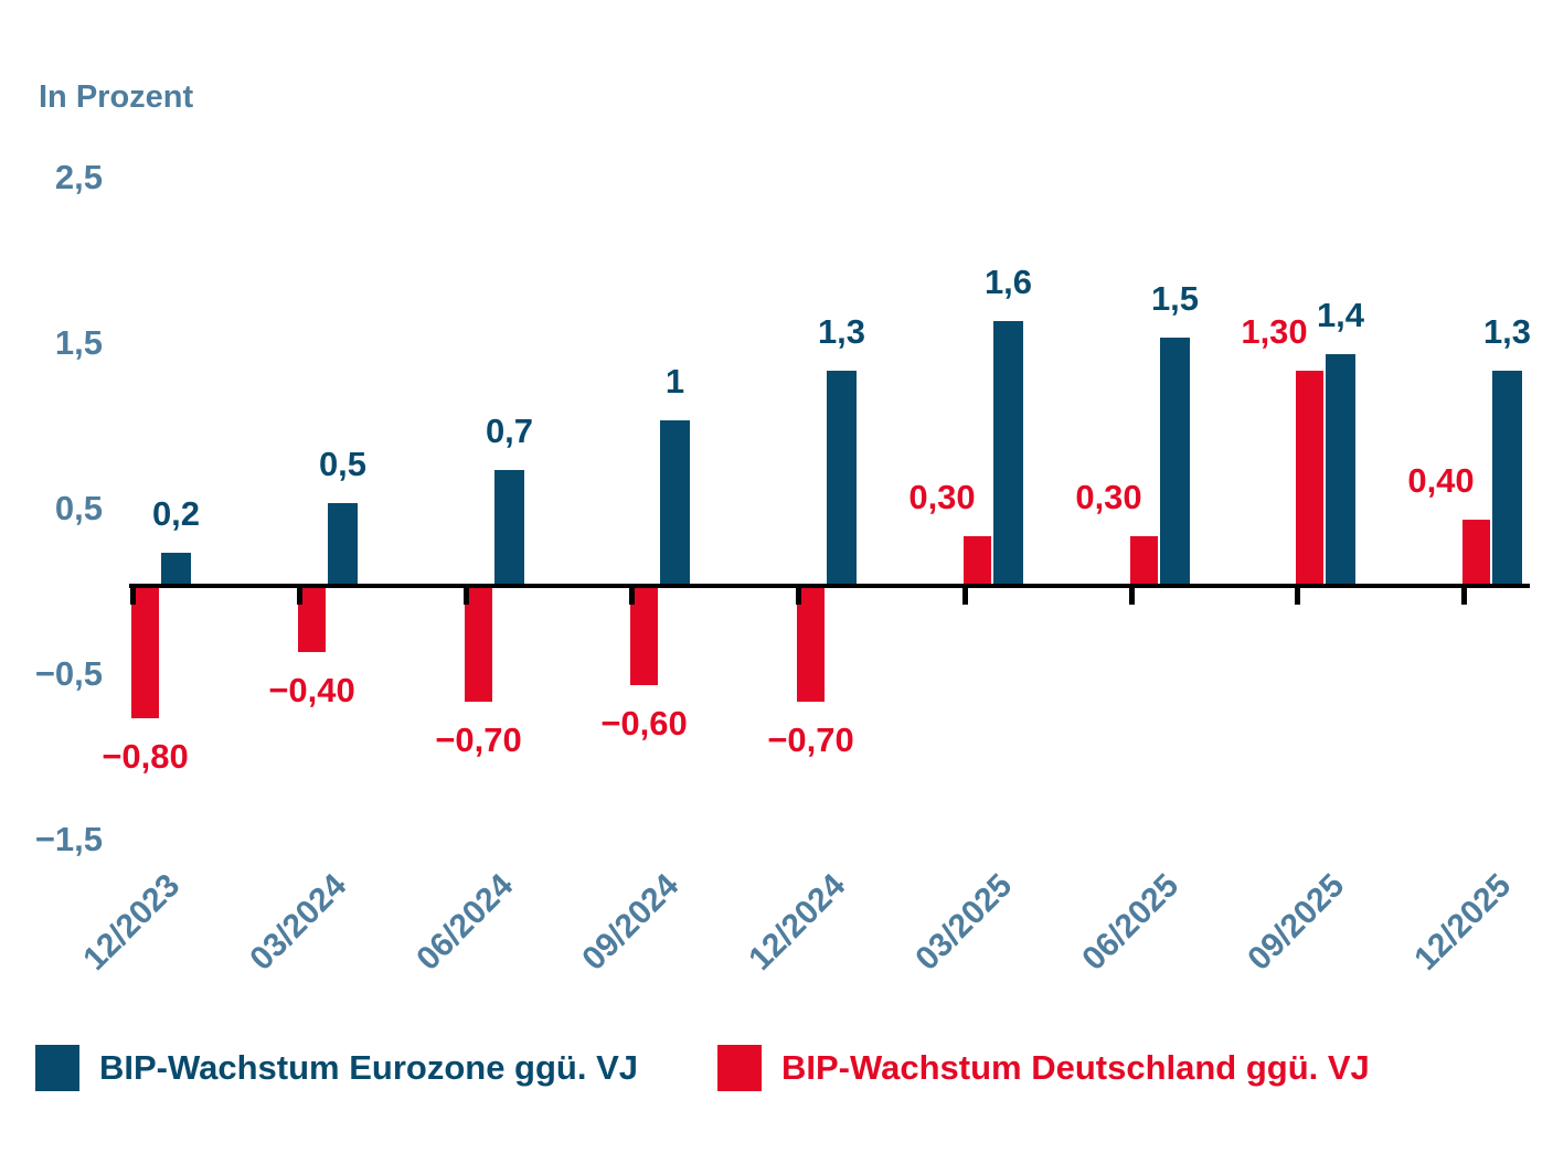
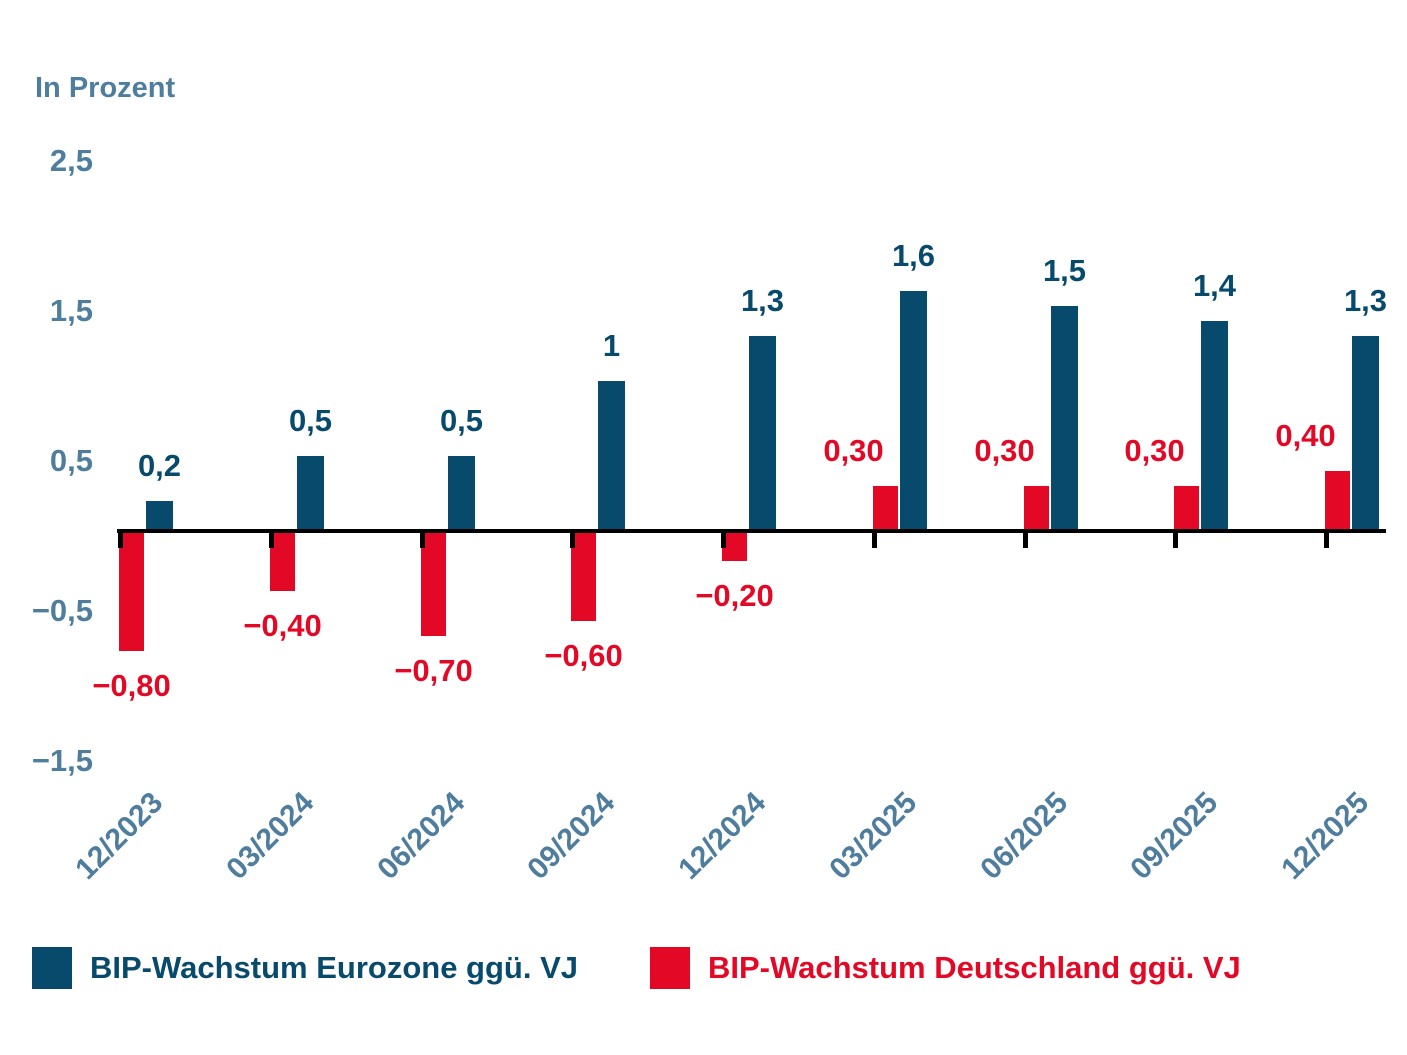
BIP-Wachstum Eurozone ggü. VJ/06/2024: 0,7 -> 0,5
BIP-Wachstum Deutschland ggü. VJ/12/2024: −0,70 -> −0,20
BIP-Wachstum Deutschland ggü. VJ/09/2025: 1,30 -> 0,30
